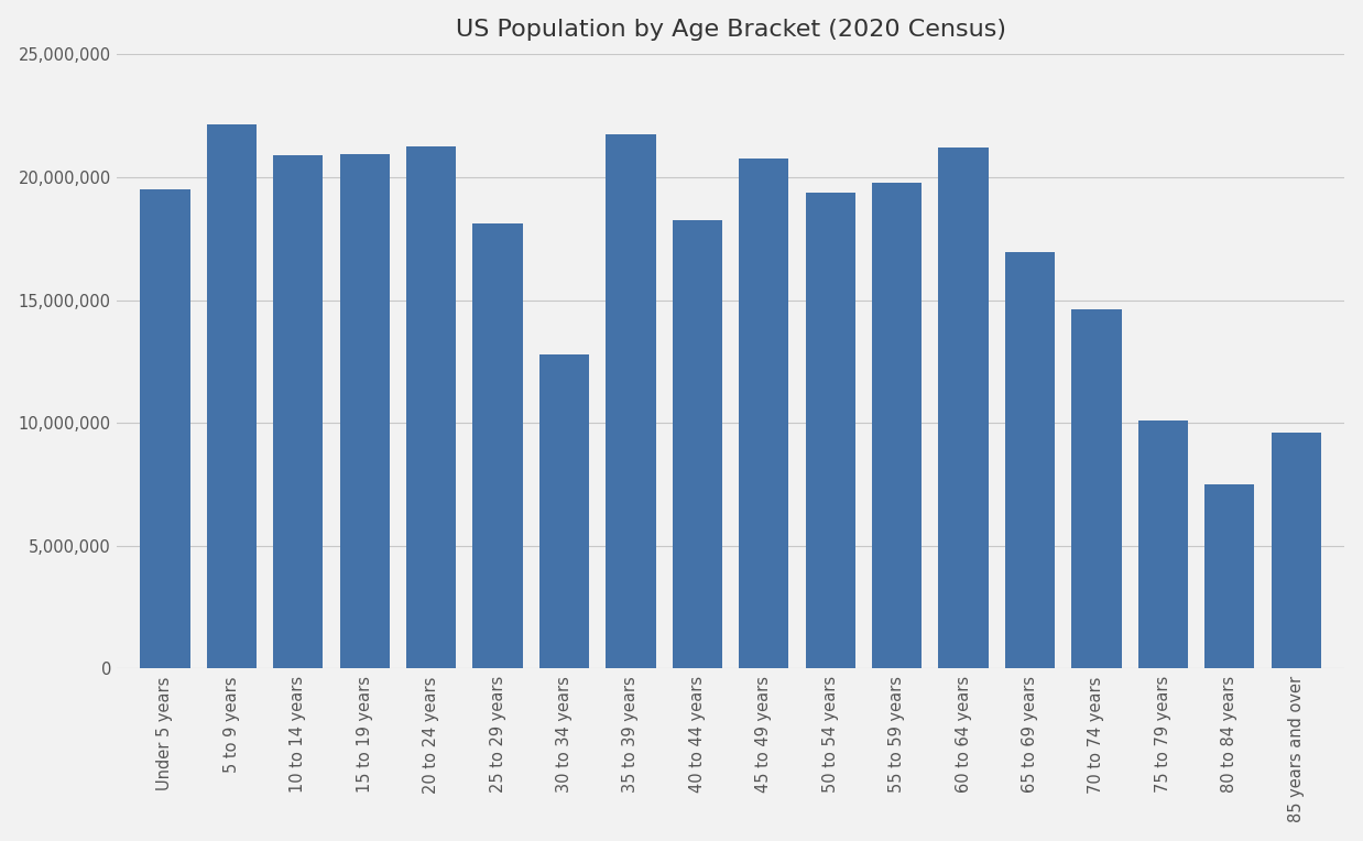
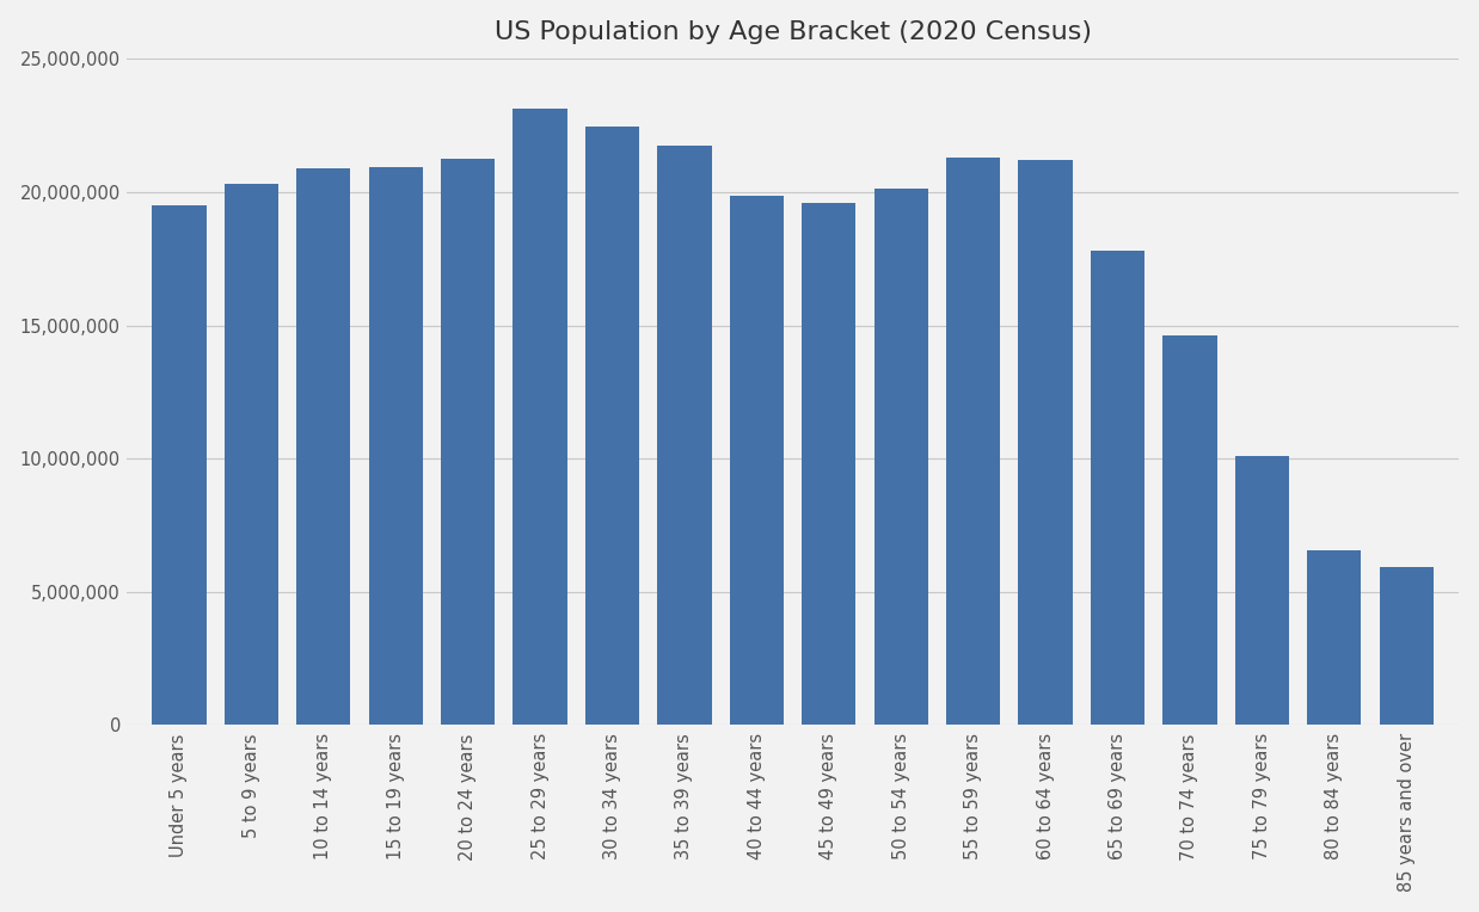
5 to 9 years: 22,150,000 -> 20,310,000
25 to 29 years: 18,100,000 -> 23,110,000
30 to 34 years: 12,800,000 -> 22,440,000
40 to 44 years: 18,250,000 -> 19,870,000
45 to 49 years: 20,750,000 -> 19,610,000
50 to 54 years: 19,350,000 -> 20,130,000
55 to 59 years: 19,750,000 -> 21,280,000
65 to 69 years: 16,950,000 -> 17,800,000
80 to 84 years: 7,500,000 -> 6,540,000
85 years and over: 9,600,000 -> 5,940,000
